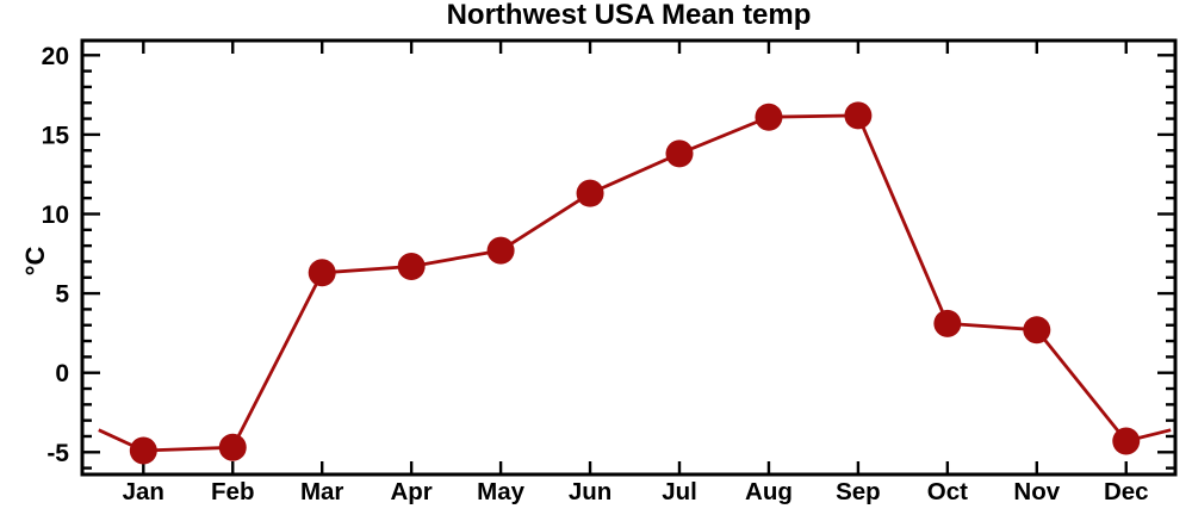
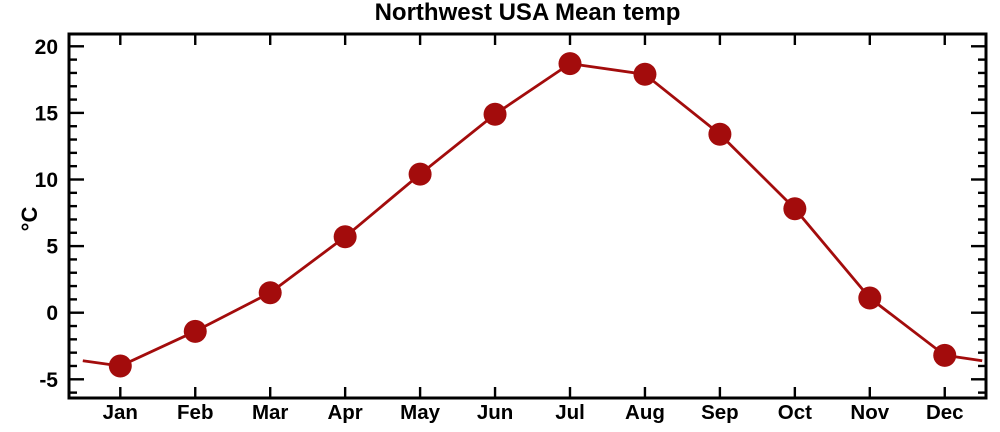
Jan: -4.9 -> -4.0
Feb: -4.7 -> -1.4
Mar: 6.3 -> 1.5
Apr: 6.7 -> 5.7
May: 7.7 -> 10.4
Jun: 11.3 -> 14.9
Jul: 13.8 -> 18.7
Aug: 16.1 -> 17.9
Sep: 16.2 -> 13.4
Oct: 3.1 -> 7.8
Nov: 2.7 -> 1.1
Dec: -4.3 -> -3.2
